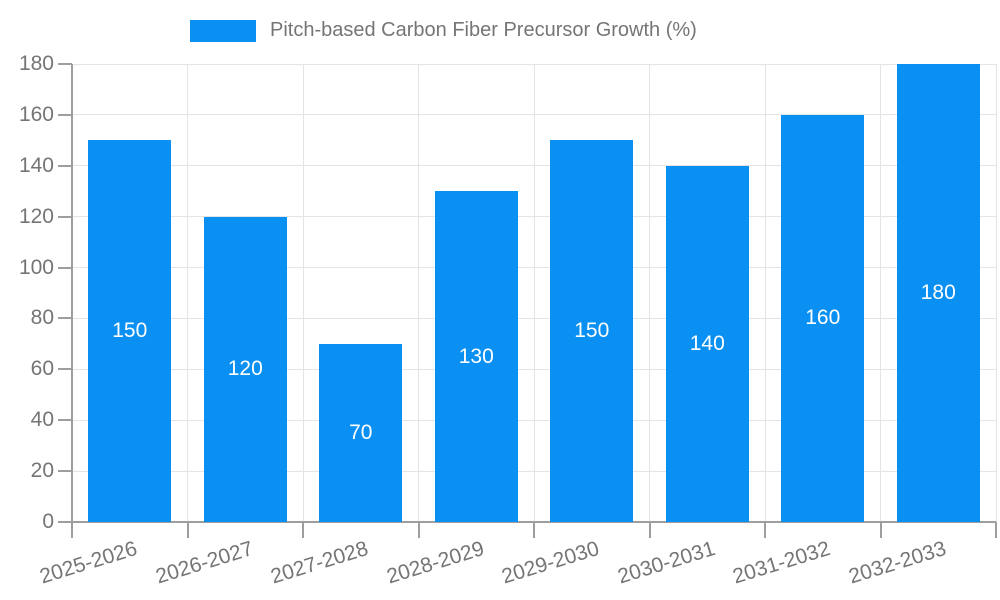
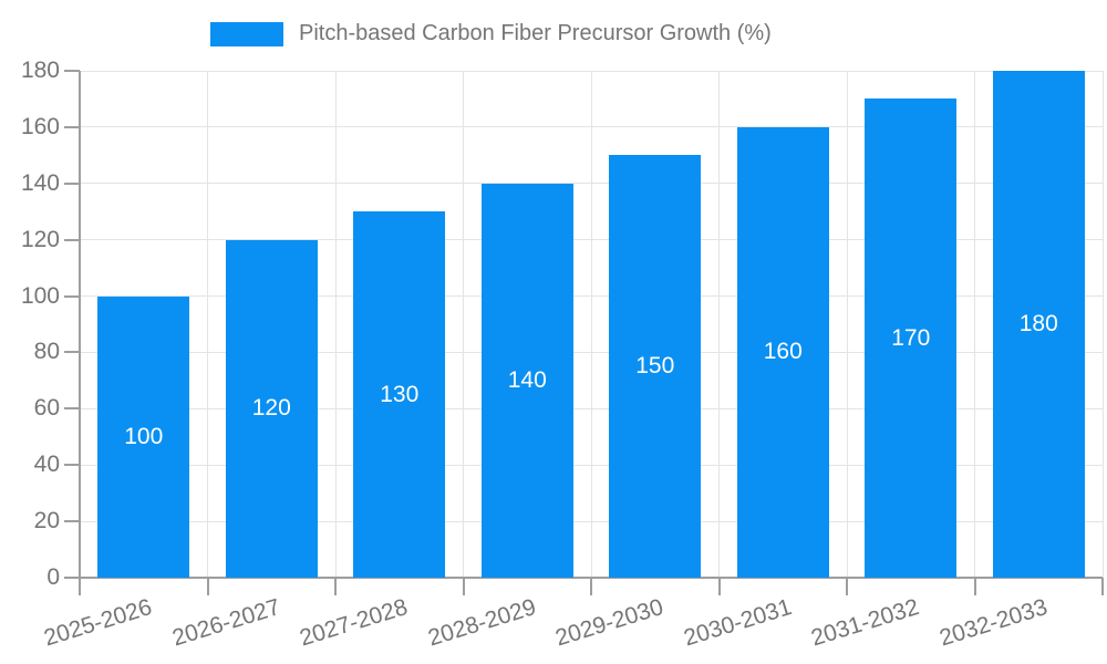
2025-2026: 150 -> 100
2027-2028: 70 -> 130
2028-2029: 130 -> 140
2030-2031: 140 -> 160
2031-2032: 160 -> 170
